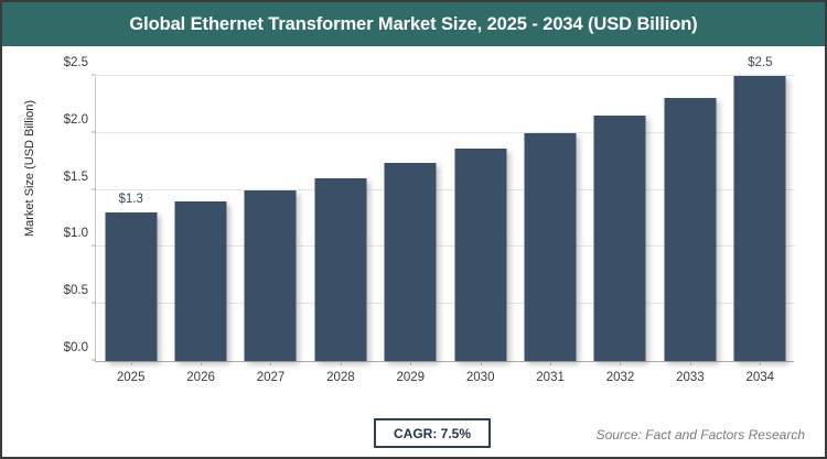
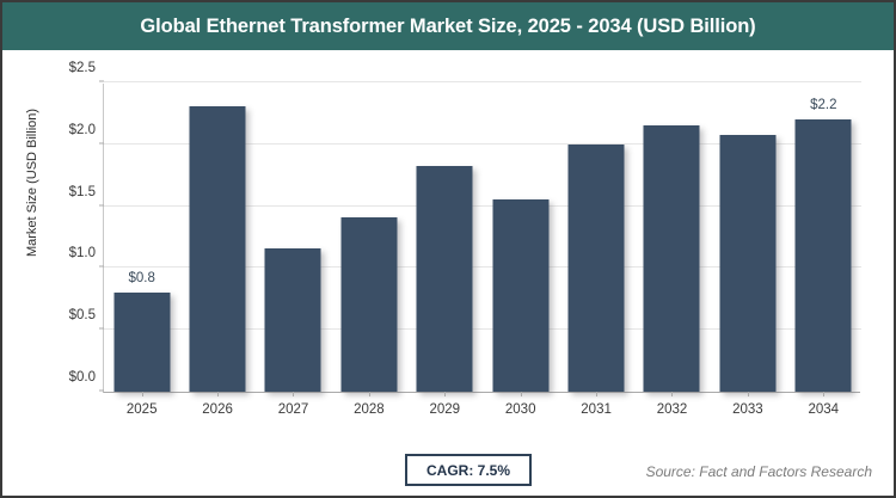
2025: $1.3 -> $0.8
2026: $1.40 -> $2.31
2027: $1.50 -> $1.16
2028: $1.60 -> $1.41
2029: $1.74 -> $1.82
2030: $1.86 -> $1.55
2033: $2.31 -> $2.08
2034: $2.5 -> $2.2
